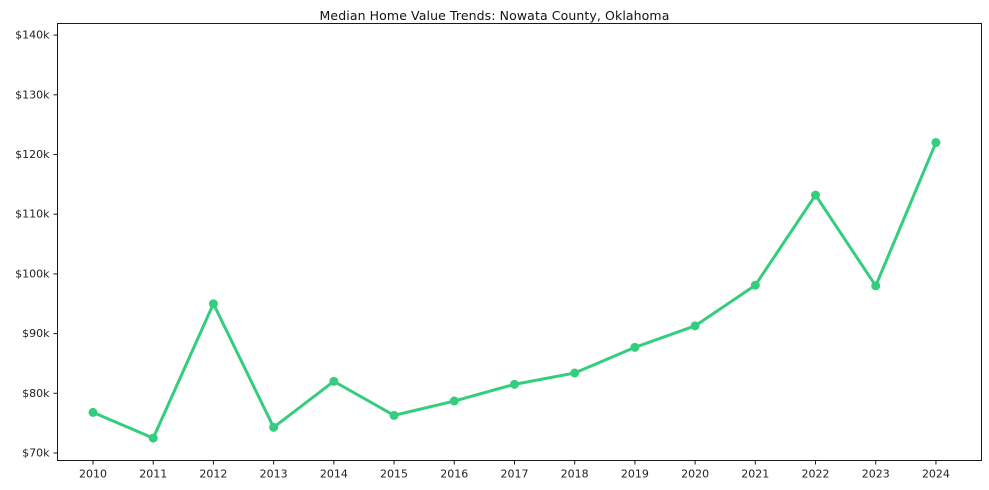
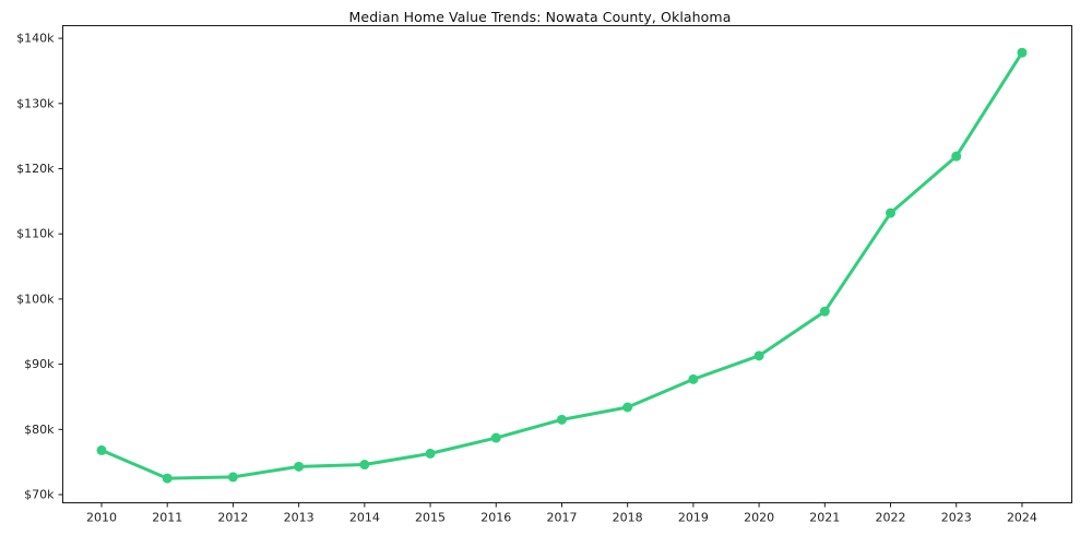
2012: $95k -> $73k
2014: $82k -> $75k
2023: $98k -> $122k
2024: $122k -> $138k
